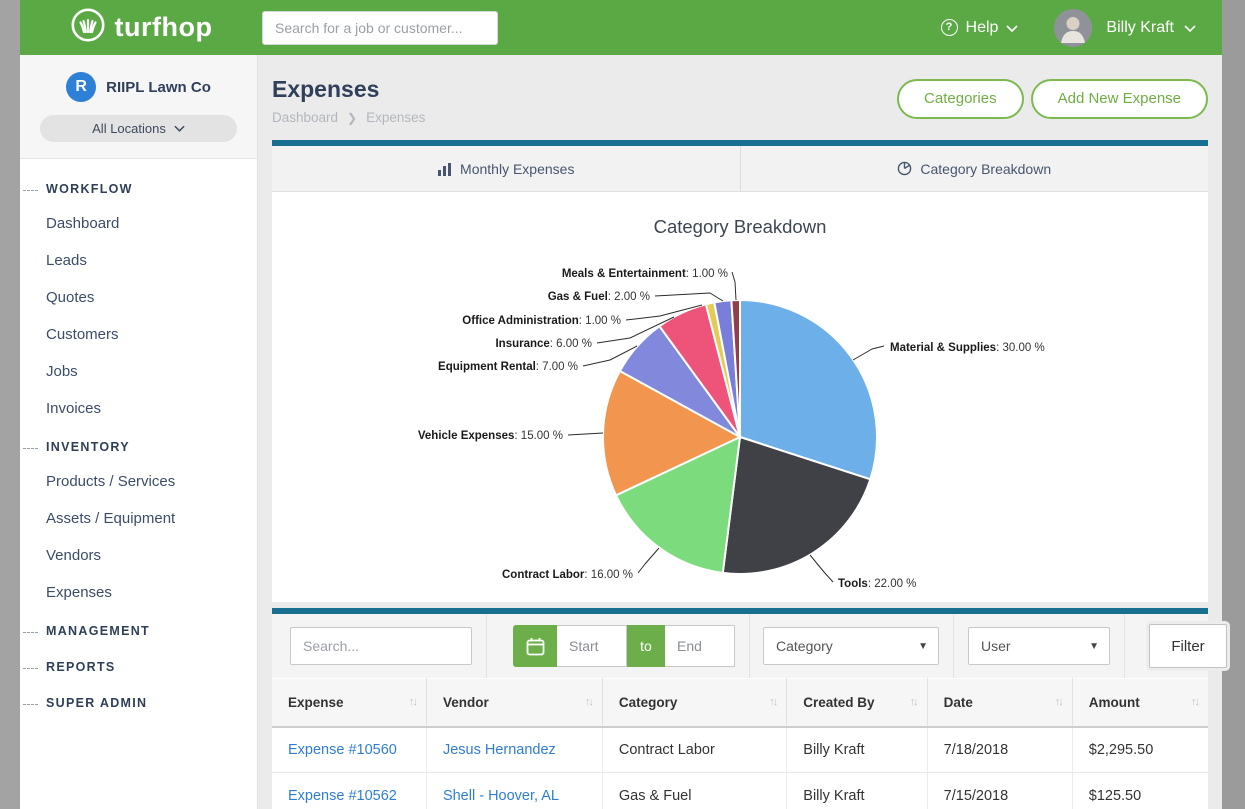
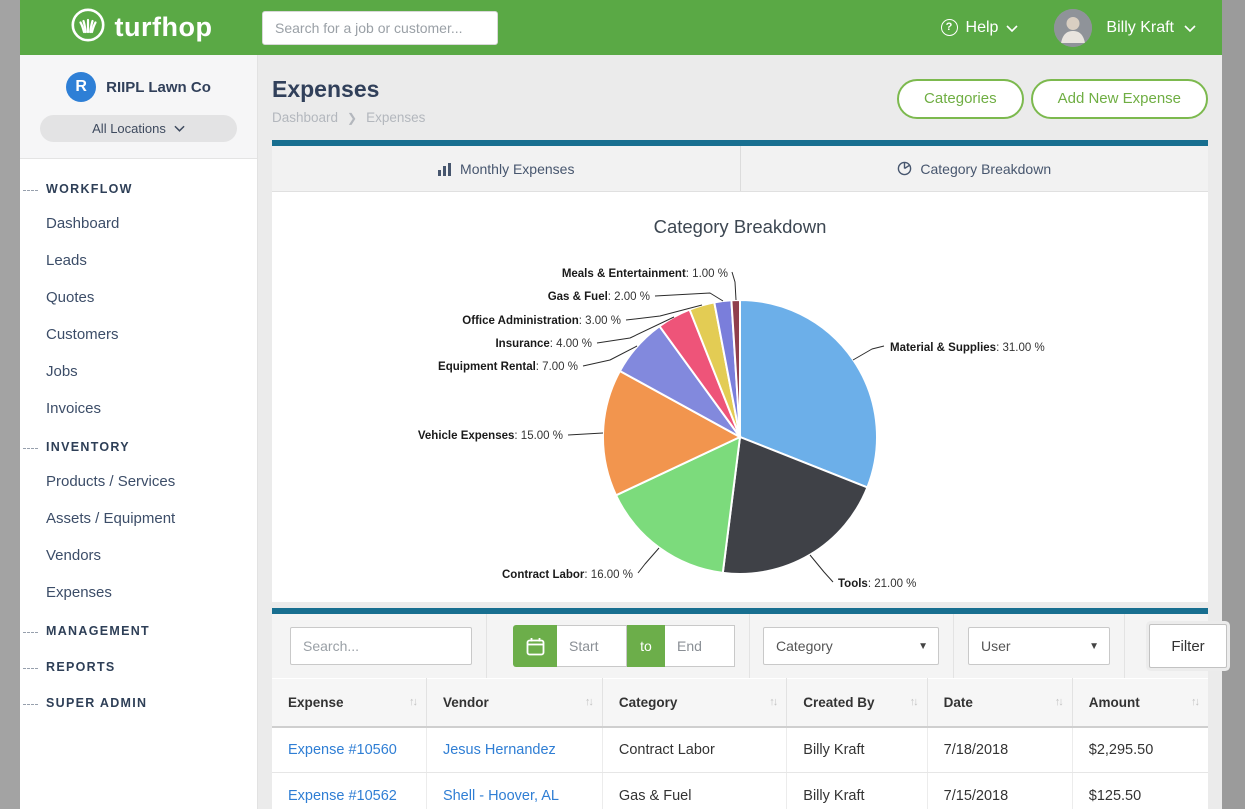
Material & Supplies: 30.00 -> 31.00
Tools: 22.00 -> 21.00
Insurance: 6.00 -> 4.00
Office Administration: 1.00 -> 3.00
